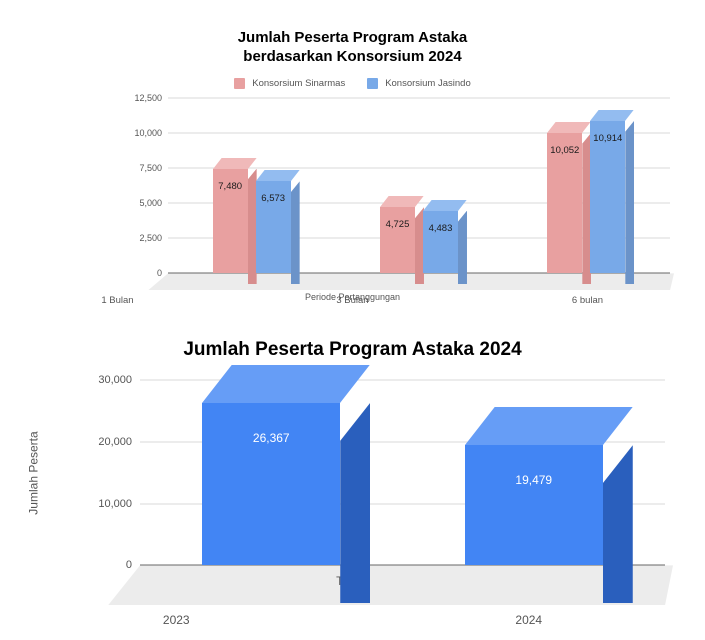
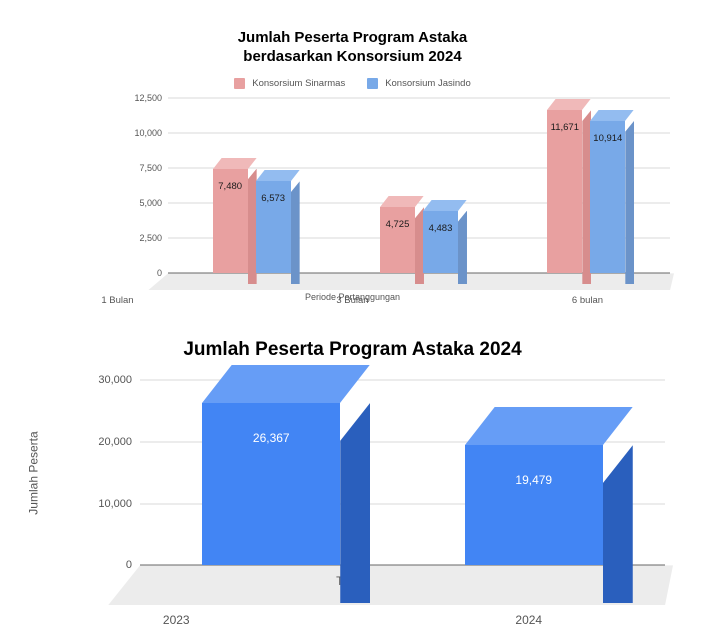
Jumlah Peserta Program Astaka berdasarkan Konsorsium 2024/Konsorsium Sinarmas/6 bulan: 10,052 -> 11,671
